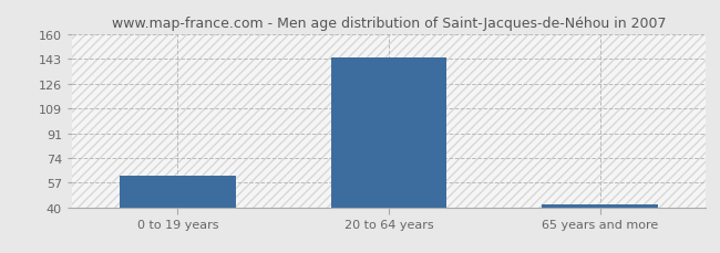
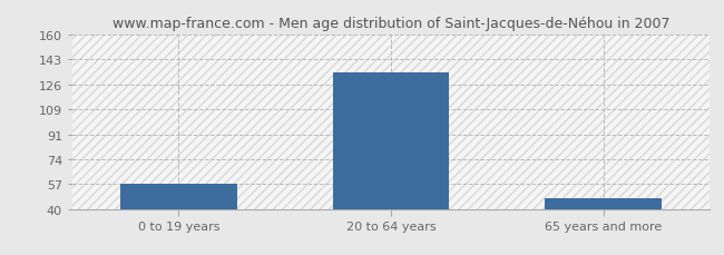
0 to 19 years: 62 -> 57
20 to 64 years: 144 -> 134
65 years and more: 42 -> 47
